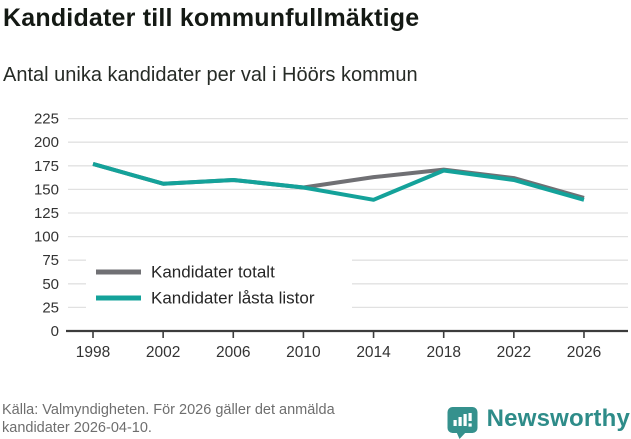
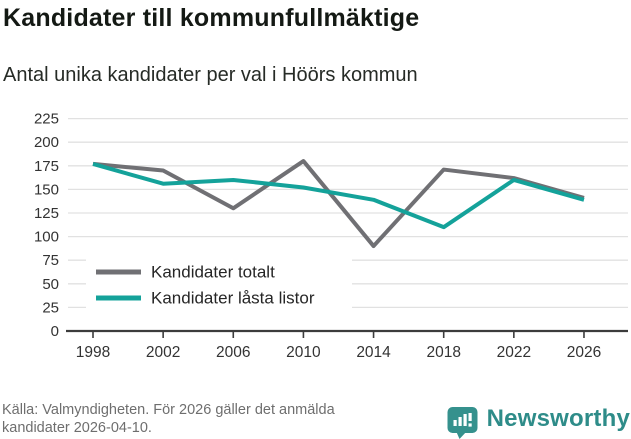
Kandidater totalt/2002: 160 -> 170
Kandidater totalt/2006: 160 -> 130
Kandidater totalt/2010: 150 -> 180
Kandidater totalt/2014: 160 -> 90
Kandidater låsta listor/2018: 170 -> 110
